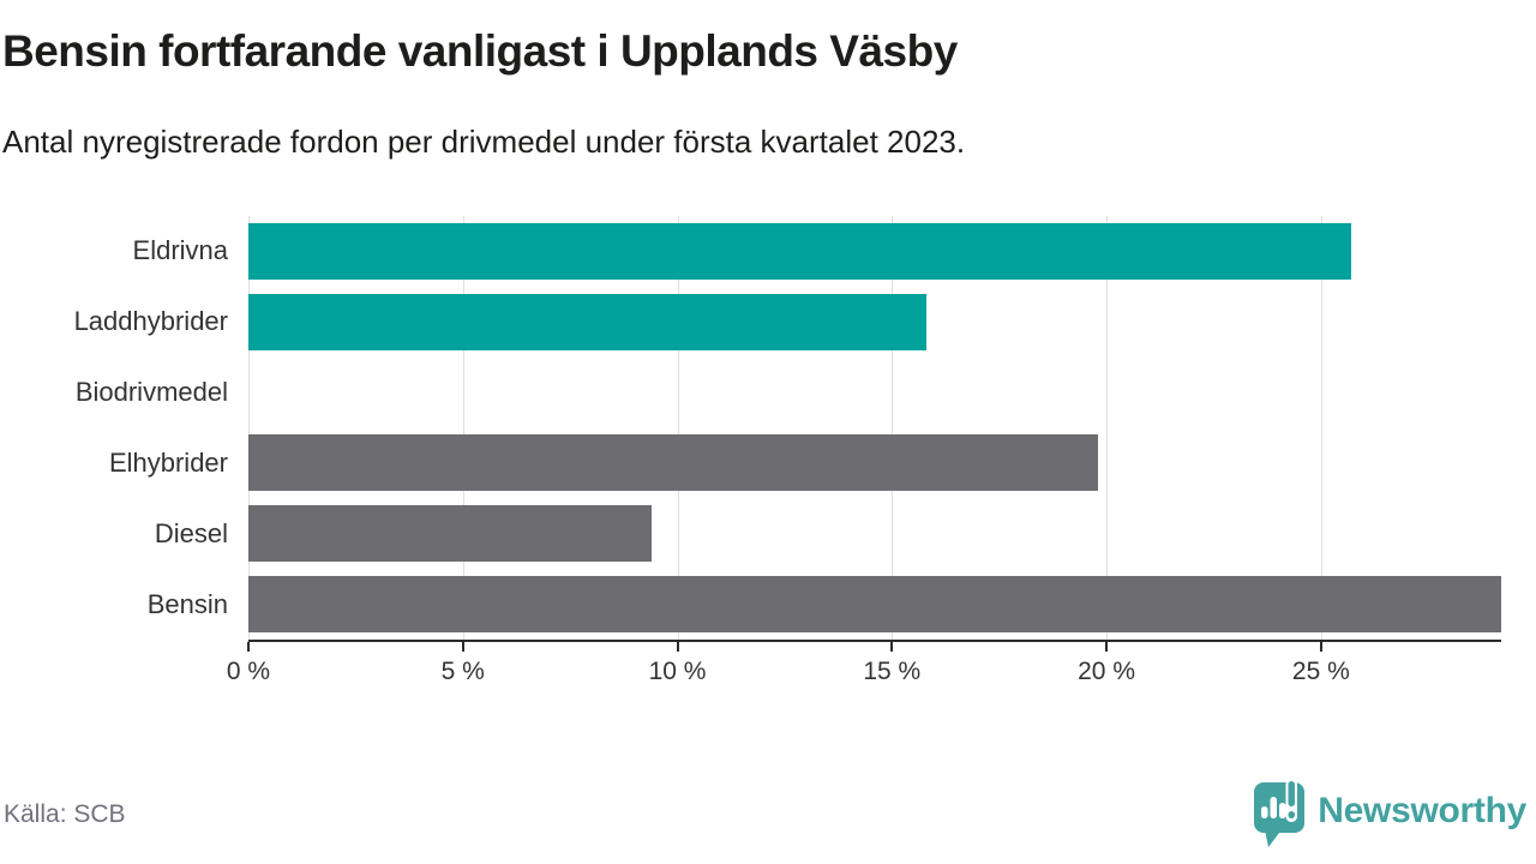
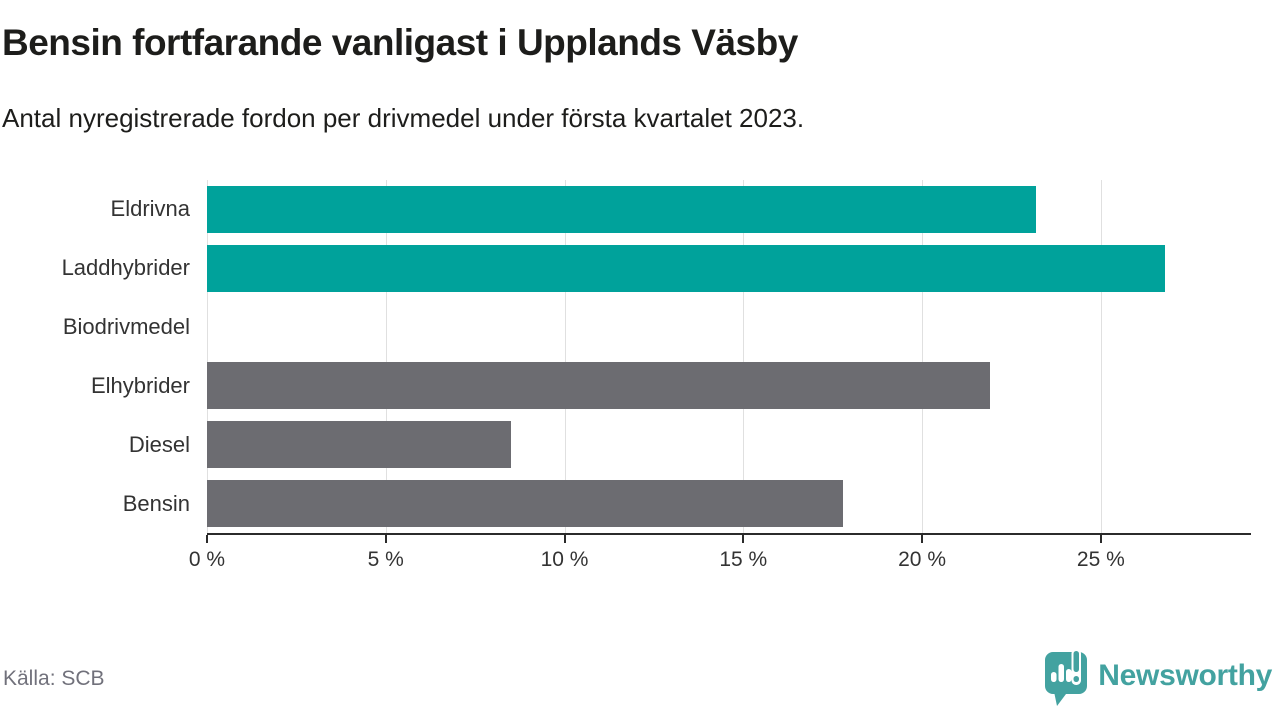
Eldrivna: 25.7% -> 23.2%
Laddhybrider: 15.8% -> 26.8%
Elhybrider: 19.8% -> 21.9%
Diesel: 9.4% -> 8.5%
Bensin: 29.2% -> 17.8%
